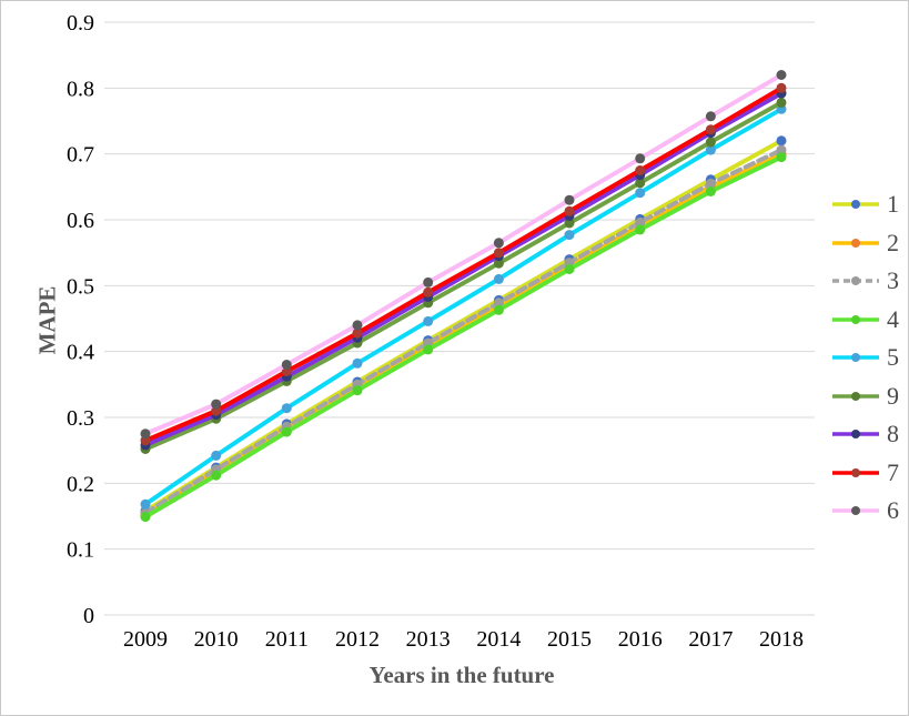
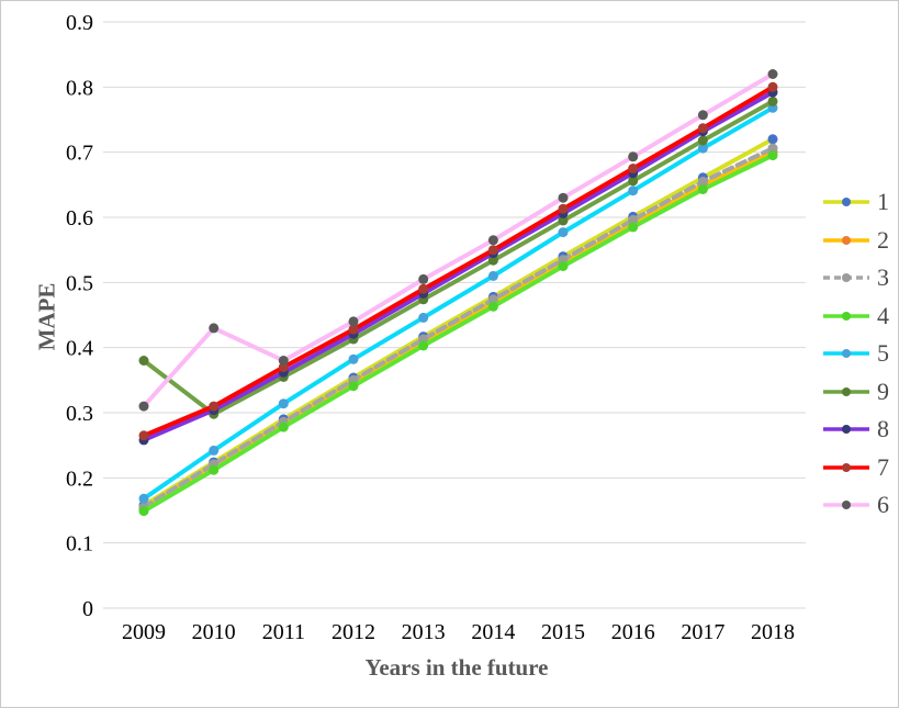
9/2009: 0.25 -> 0.38
6/2009: 0.28 -> 0.31
6/2010: 0.32 -> 0.43
